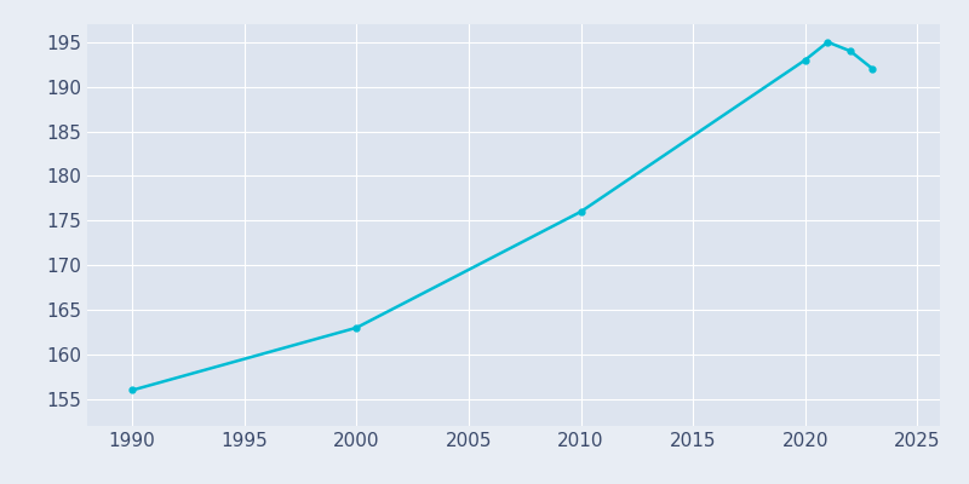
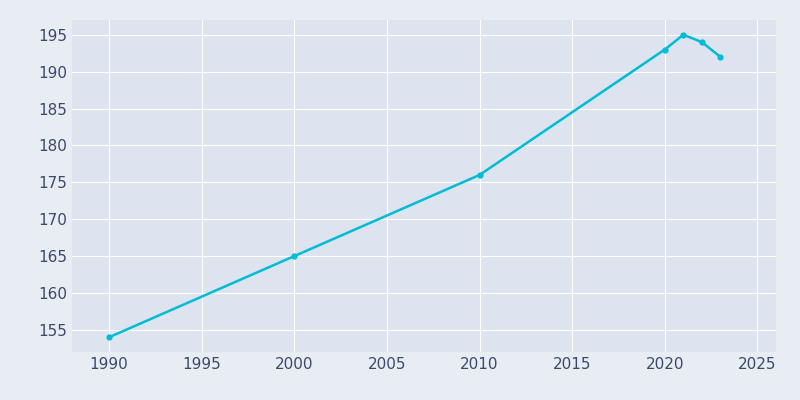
1990: 156 -> 154
2000: 163 -> 165
